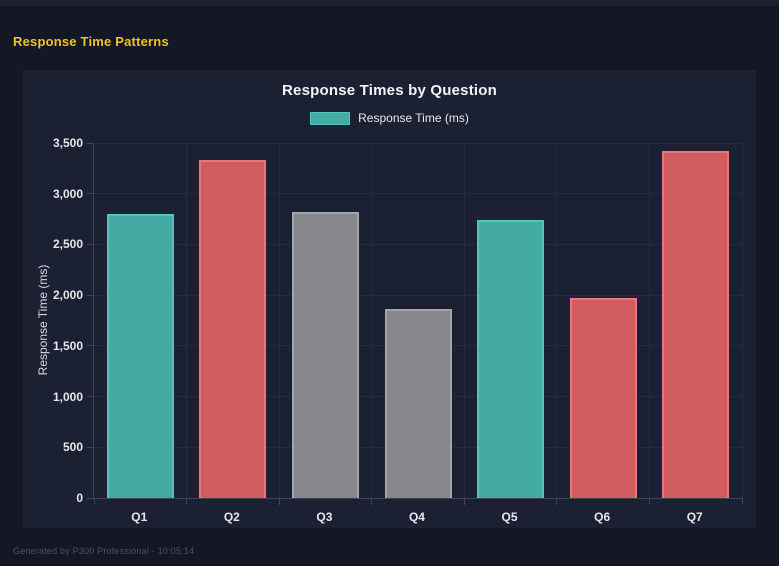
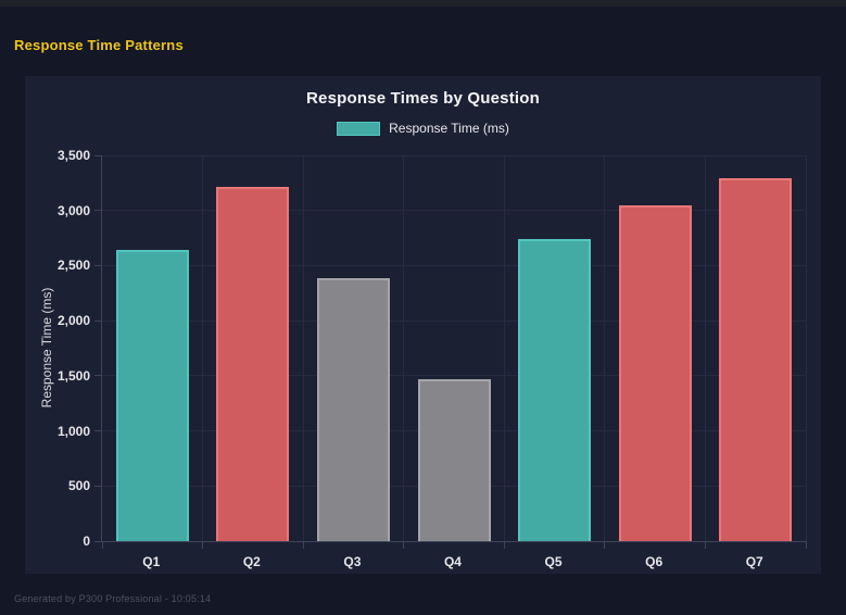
Q1: 2800 -> 2640
Q2: 3330 -> 3210
Q3: 2820 -> 2390
Q4: 1860 -> 1470
Q6: 1970 -> 3050
Q7: 3420 -> 3290
